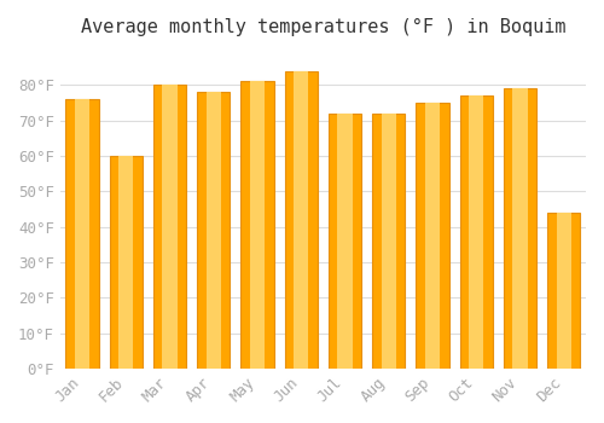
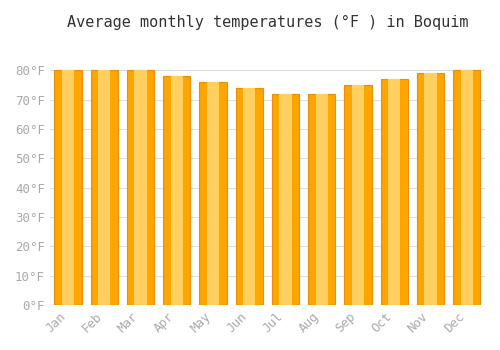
Jan: 76°F -> 80°F
Feb: 60°F -> 80°F
May: 81°F -> 76°F
Jun: 84°F -> 74°F
Dec: 44°F -> 80°F
